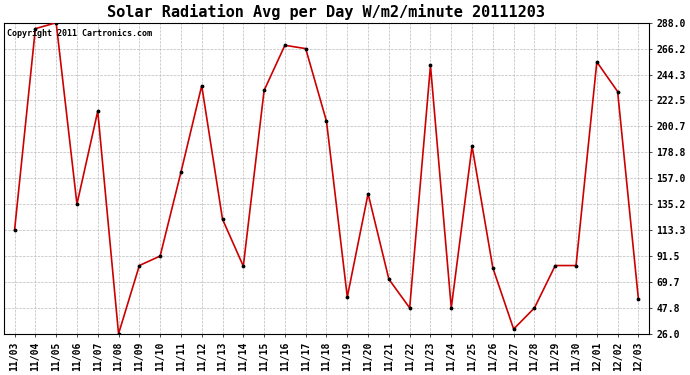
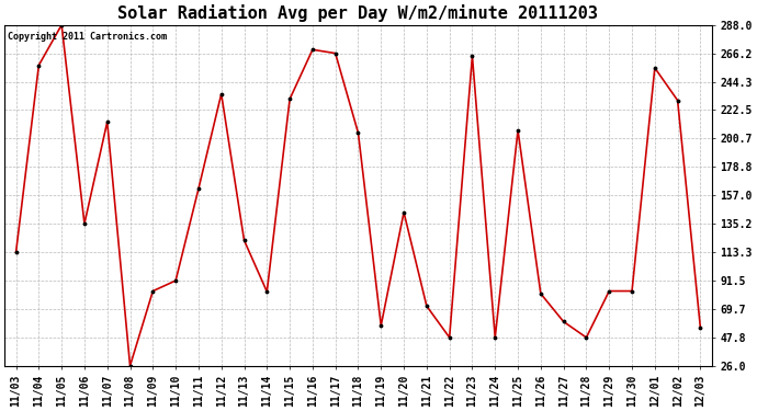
11/04: 283 -> 257
11/23: 252 -> 264
11/25: 184 -> 207
11/27: 30 -> 60
